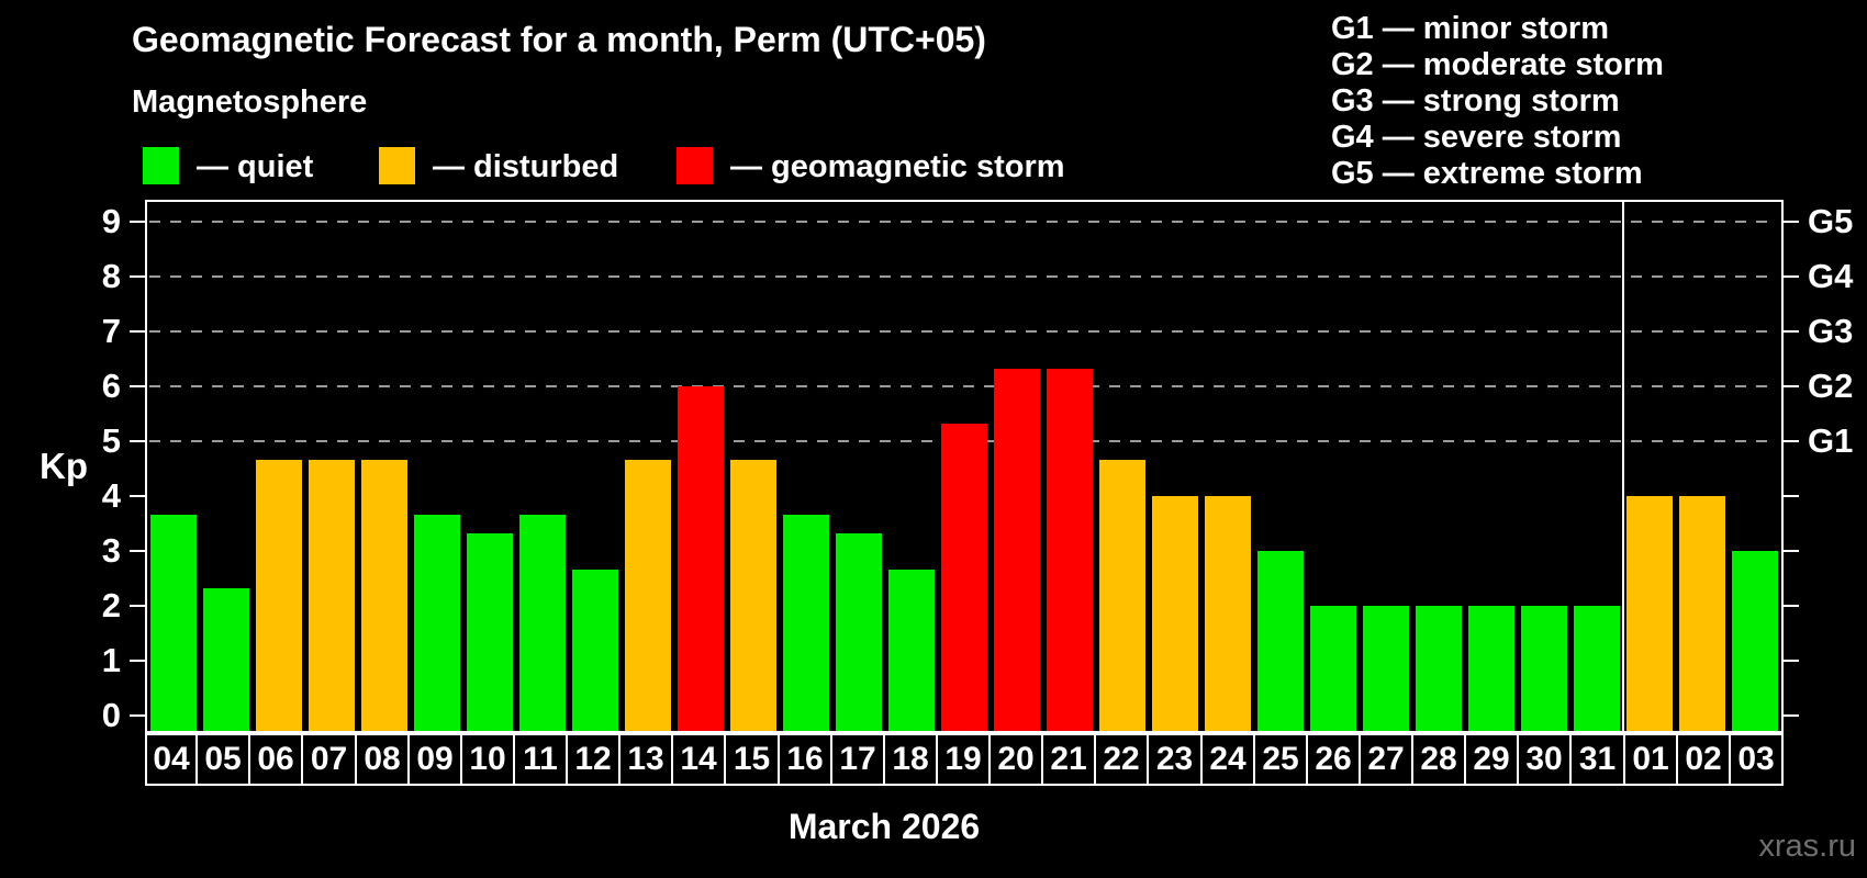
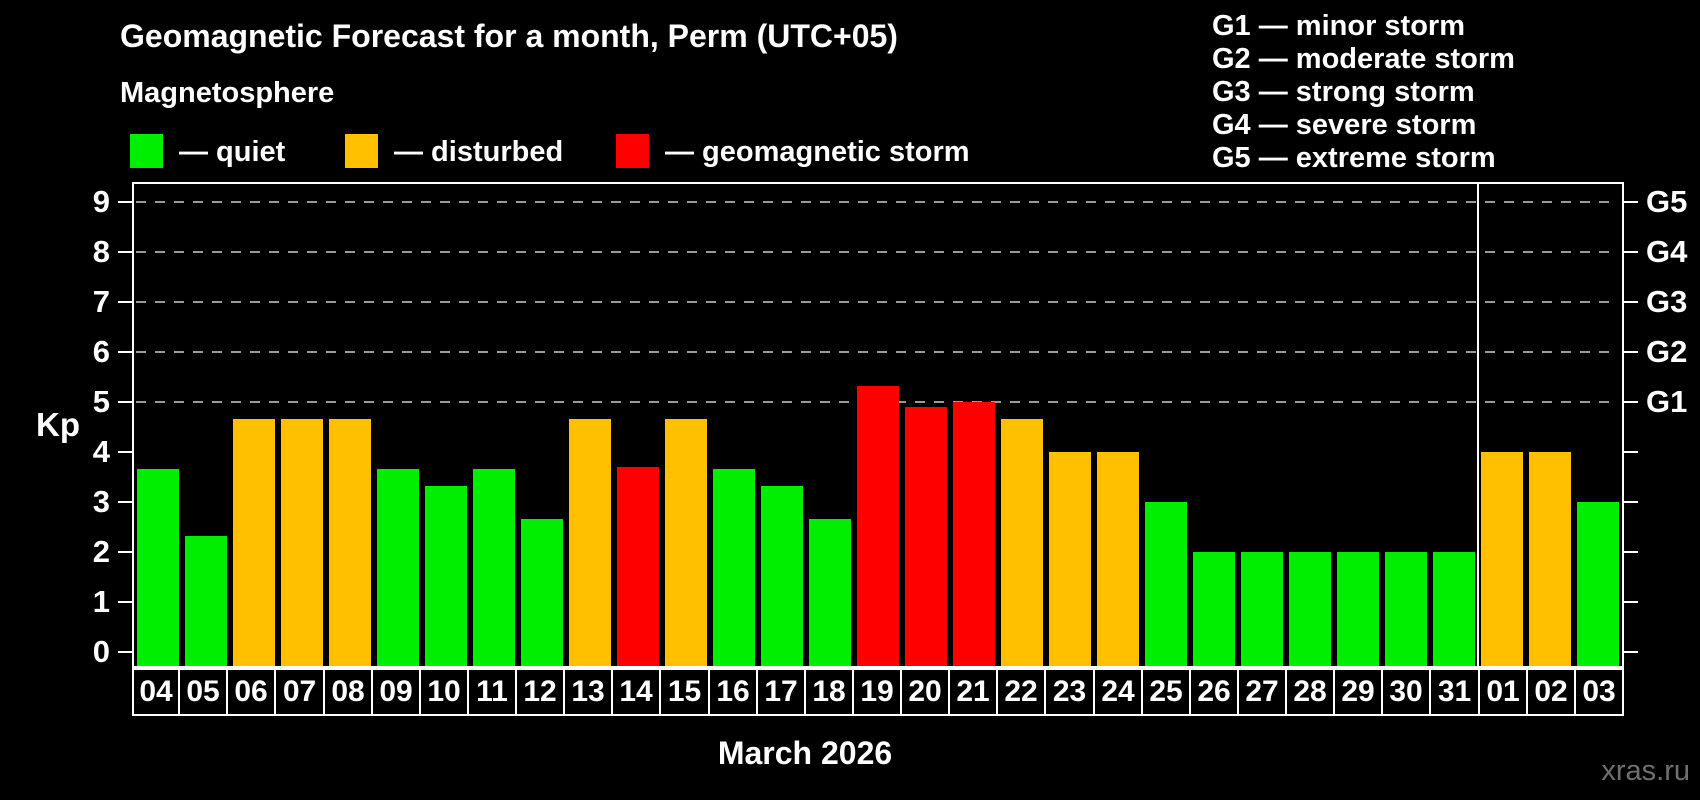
14: 6.0 -> 3.7
20: 6.3 -> 4.9
21: 6.3 -> 5.0
